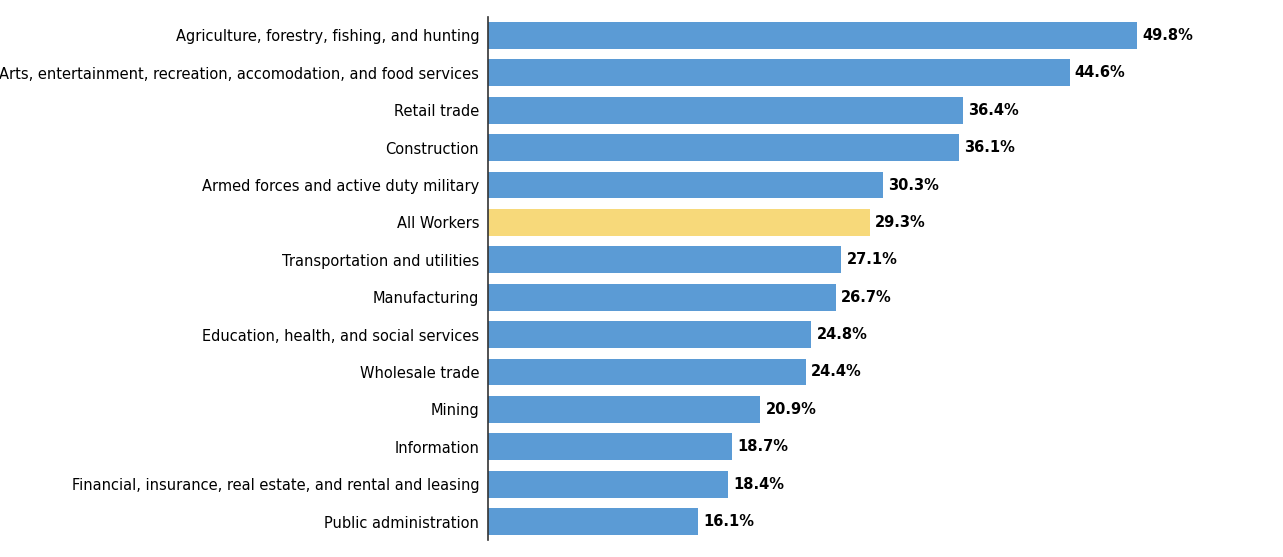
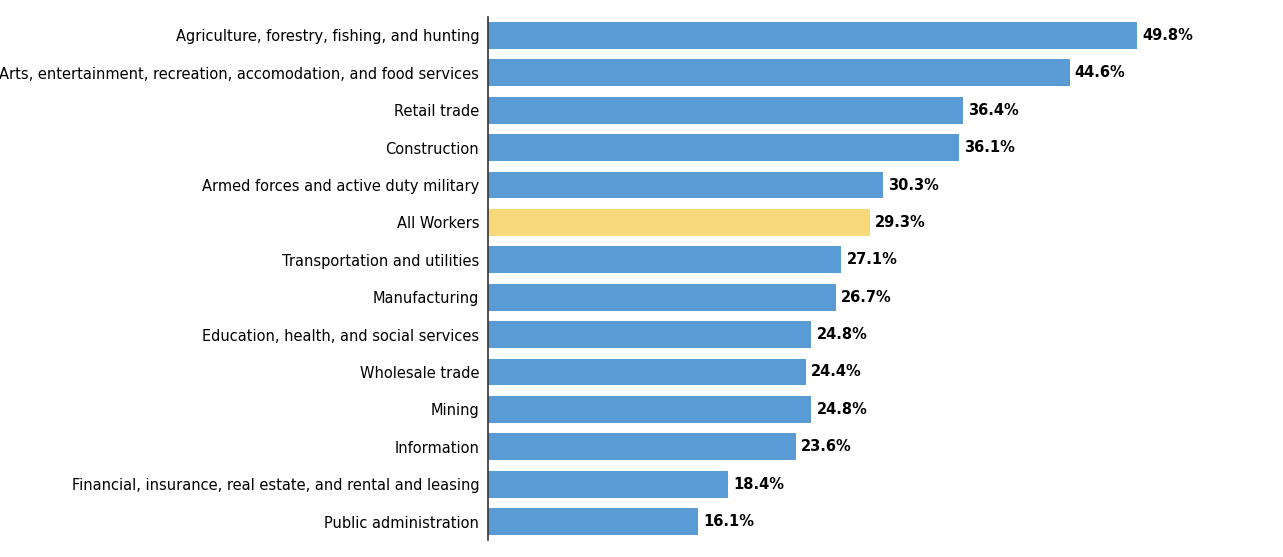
Mining: 20.9% -> 24.8%
Information: 18.7% -> 23.6%
